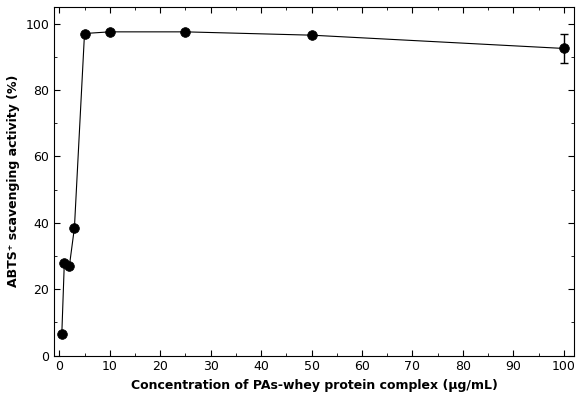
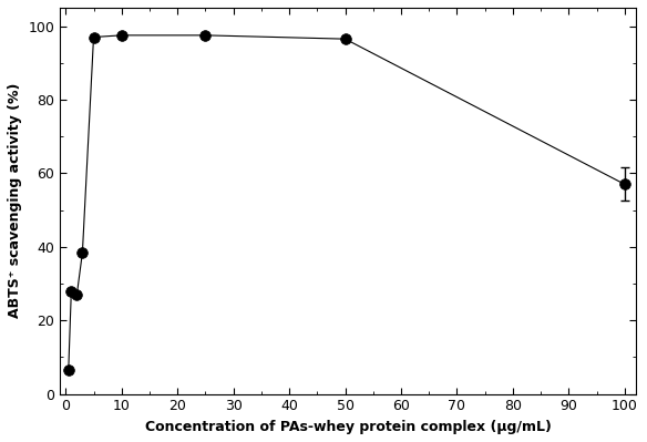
100: 92.5 -> 57.0
